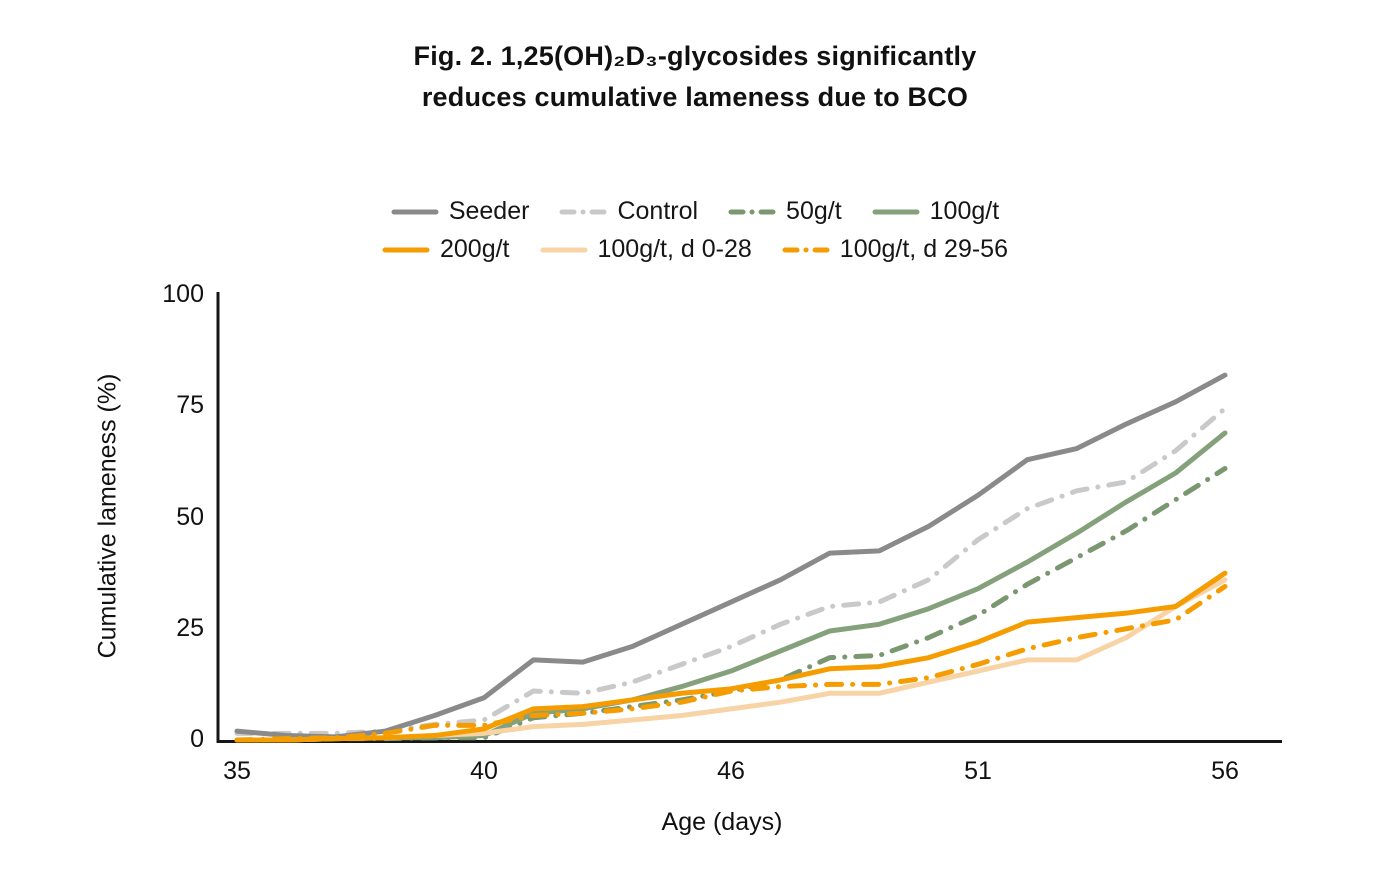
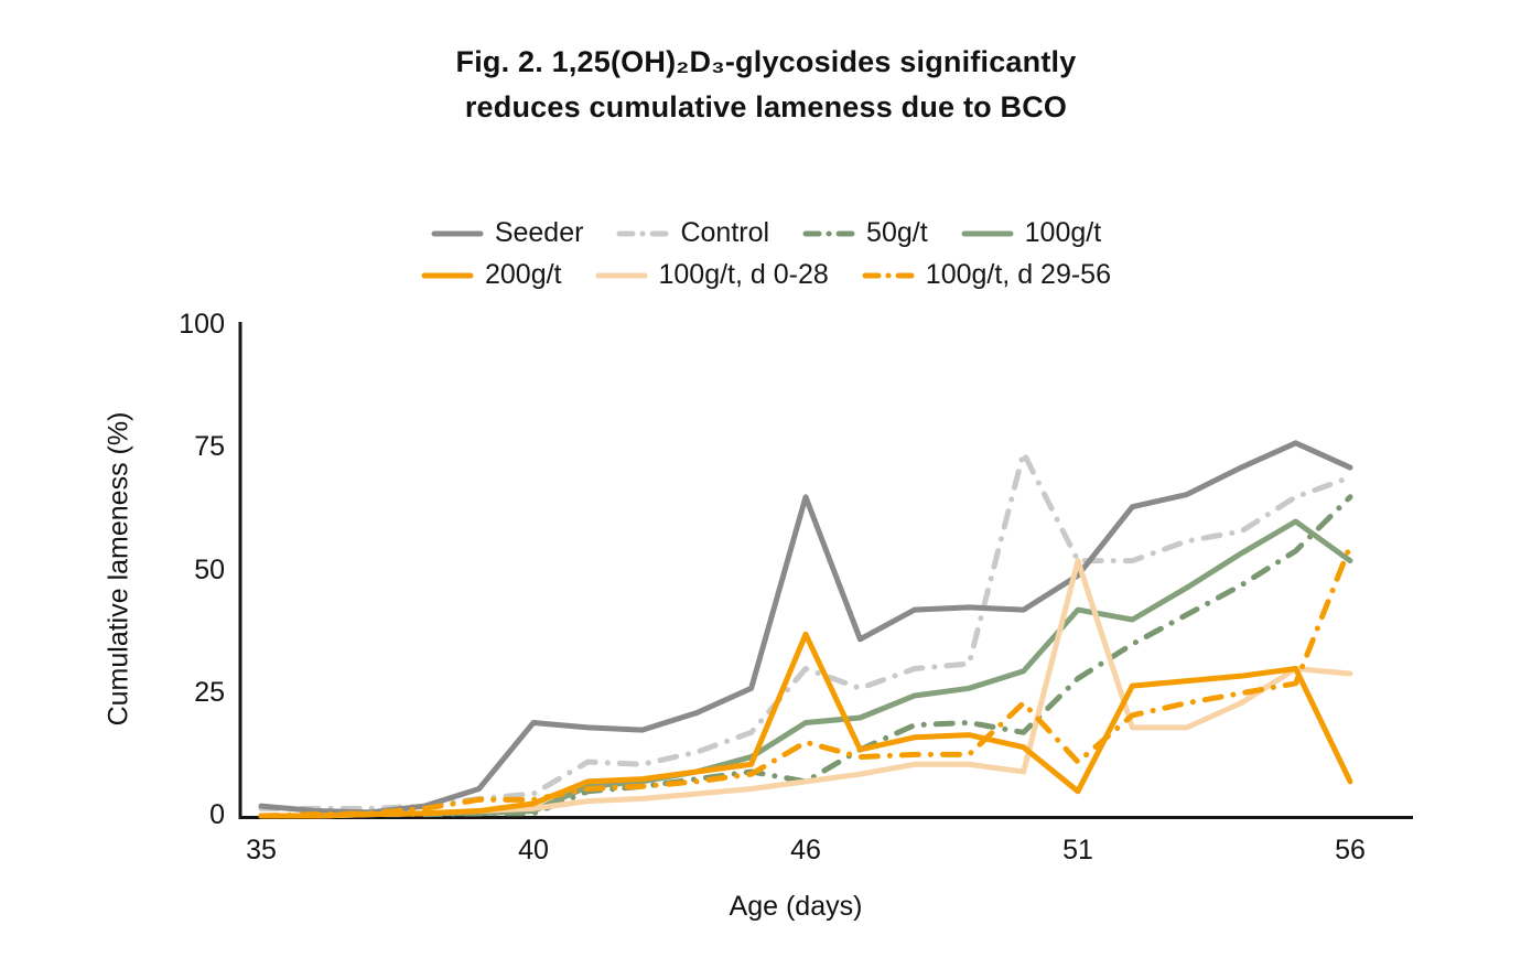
Seeder/40: 10 -> 19
Seeder/46: 31 -> 65
Control/46: 21 -> 30
50g/t/46: 11 -> 7
100g/t/46: 16 -> 19
200g/t/46: 12 -> 37
100g/t, d 29-56/46: 11 -> 15
Seeder/50: 48 -> 42
Control/50: 36 -> 74
50g/t/50: 23 -> 17
200g/t/50: 18 -> 14
100g/t, d 0-28/50: 13 -> 9
100g/t, d 29-56/50: 14 -> 23
Seeder/51: 55 -> 49
Control/51: 45 -> 52
100g/t/51: 34 -> 42
200g/t/51: 22 -> 5
100g/t, d 0-28/51: 16 -> 52
100g/t, d 29-56/51: 17 -> 11
Seeder/56: 82 -> 71
Control/56: 74 -> 69
50g/t/56: 61 -> 65
100g/t/56: 69 -> 52
200g/t/56: 38 -> 7
100g/t, d 0-28/56: 36 -> 29
100g/t, d 29-56/56: 34 -> 55
